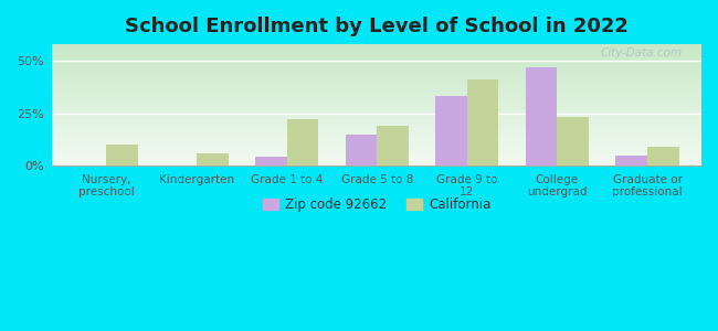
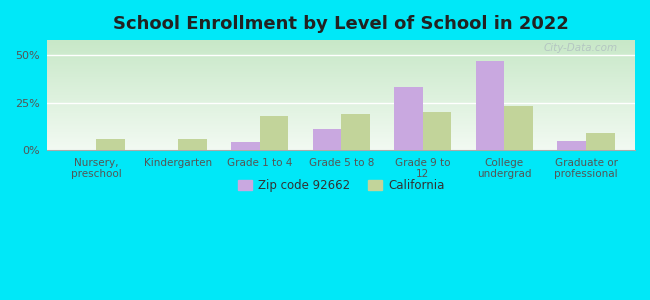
California/Nursery, preschool: 10% -> 6%
California/Grade 1 to 4: 22% -> 18%
Zip code 92662/Grade 5 to 8: 15% -> 11%
California/Grade 9 to 12: 41% -> 20%
